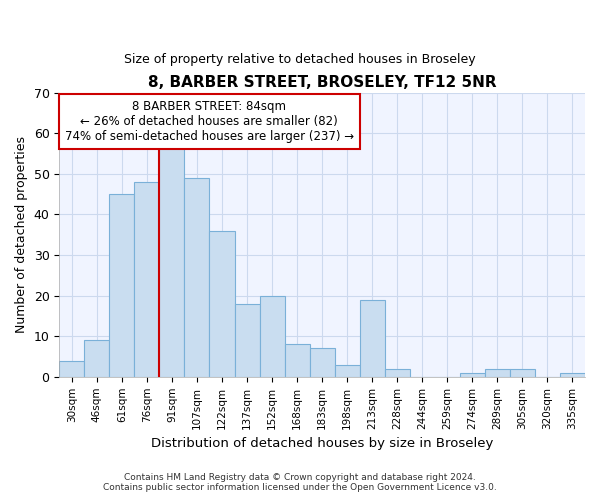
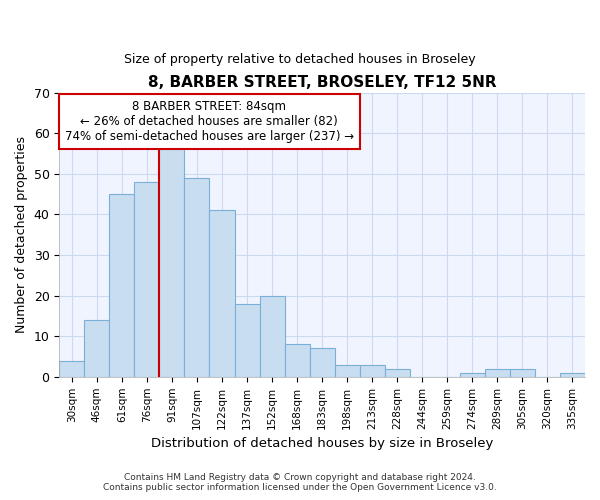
46sqm: 9 -> 14
122sqm: 36 -> 41
213sqm: 19 -> 3
